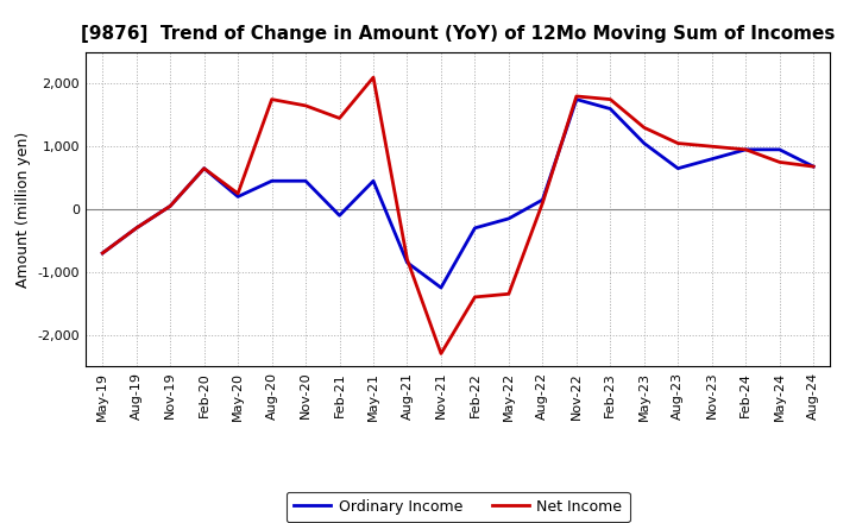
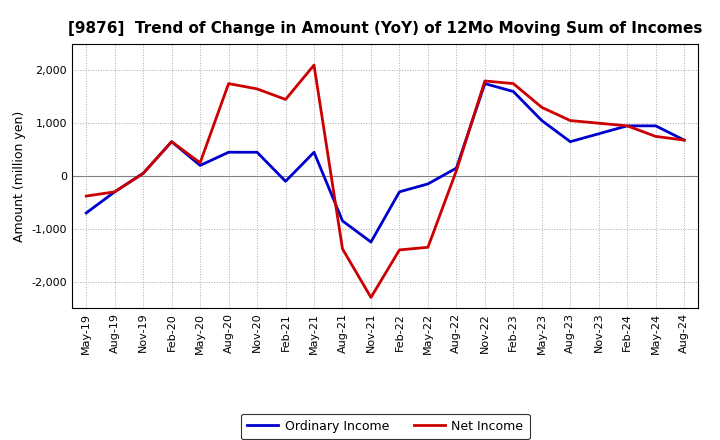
Net Income/May-19: -700 -> -380
Net Income/Aug-21: -800 -> -1,380
